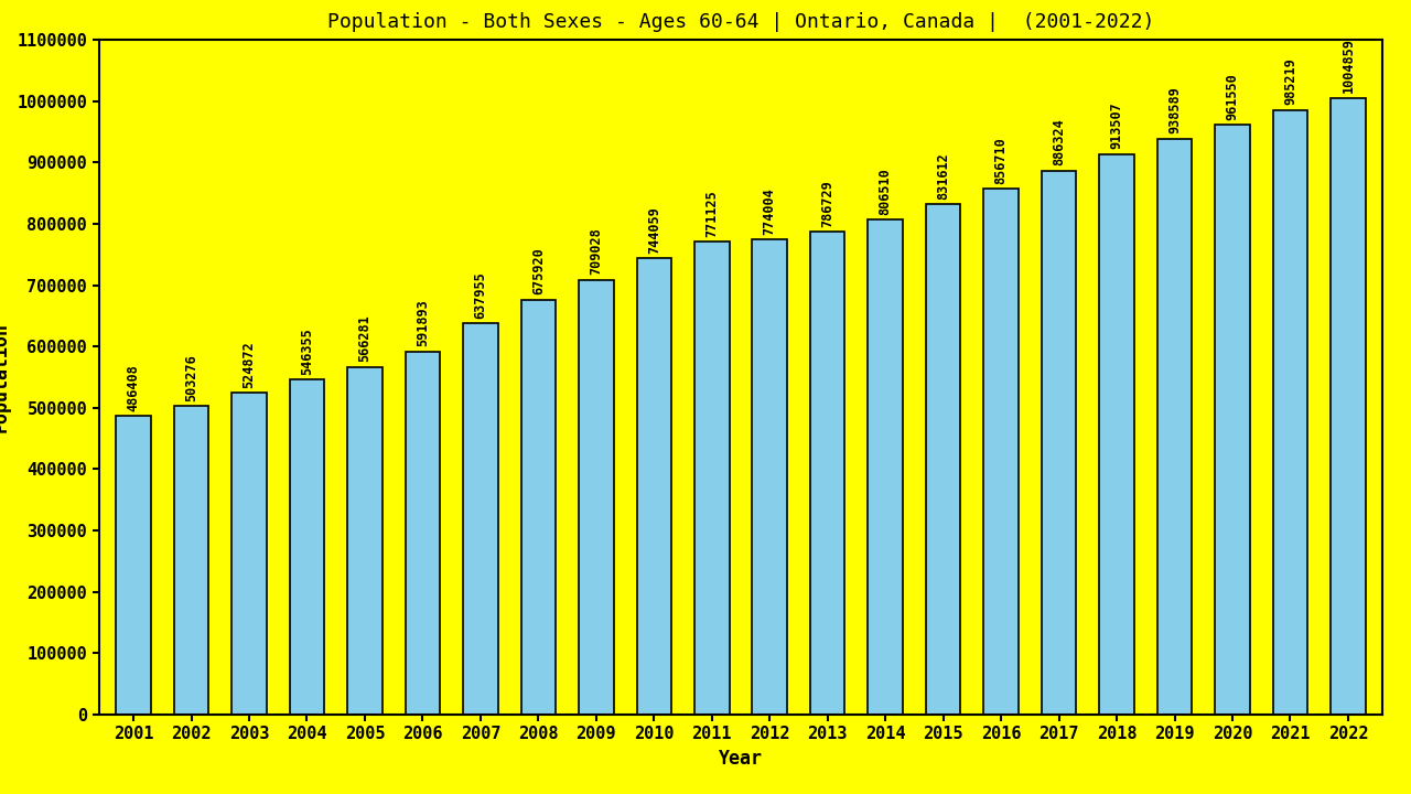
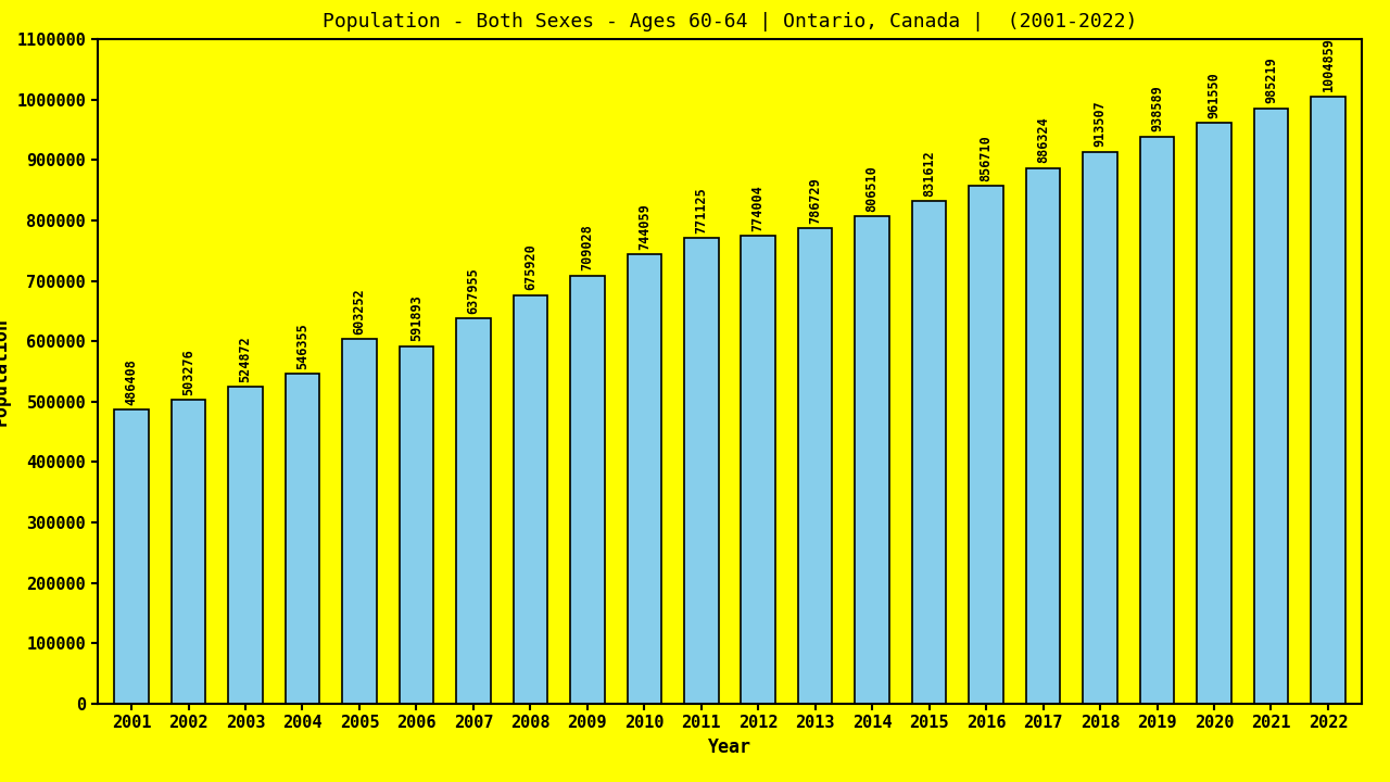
2005: 566281 -> 603252
